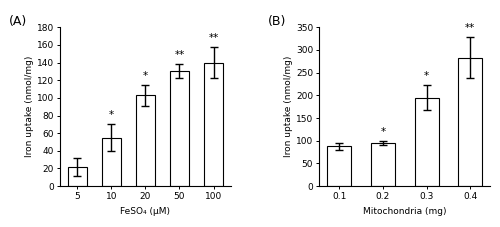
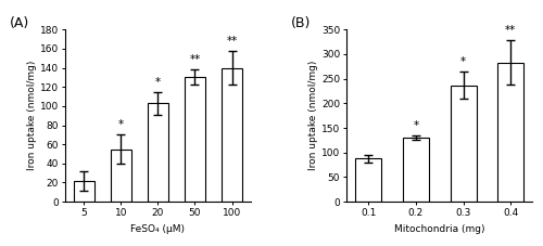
0.2: 95 -> 130
0.3: 195 -> 237
